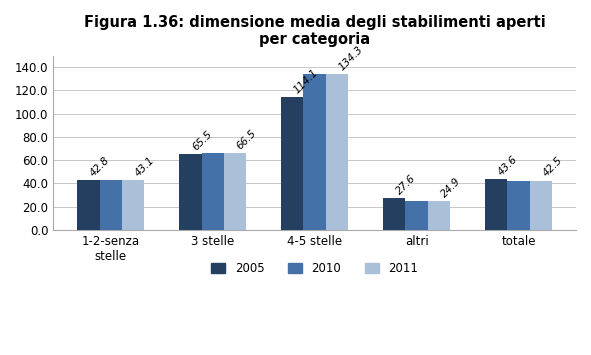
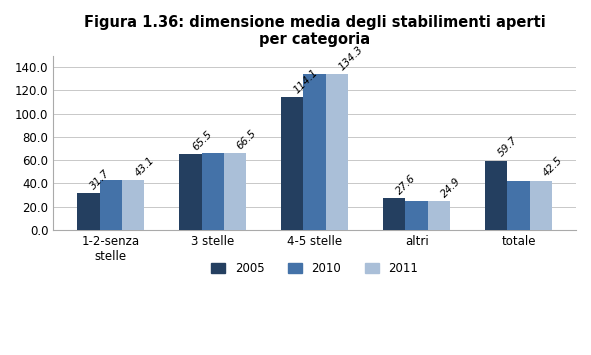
2005/1-2-senza stelle: 42.8 -> 31.7
2005/totale: 43.6 -> 59.7
